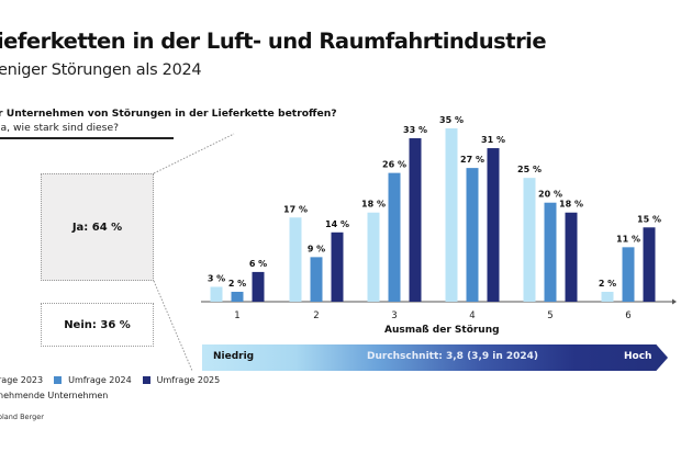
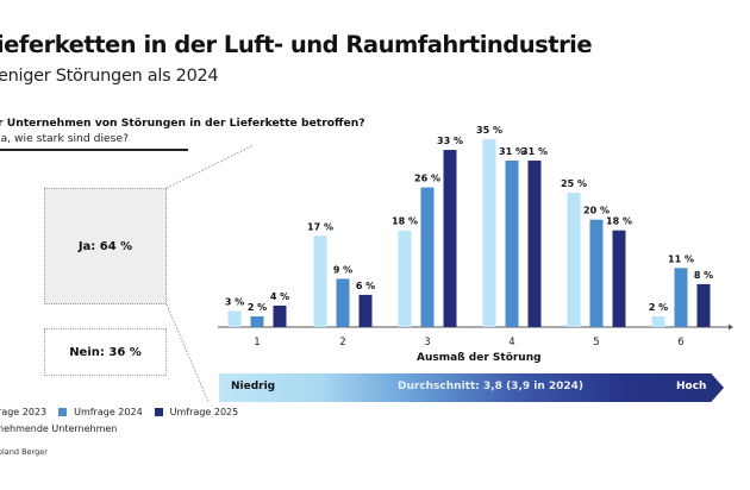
Umfrage 2025/1: 6 -> 4
Umfrage 2025/2: 14 -> 6
Umfrage 2024/4: 27 -> 31
Umfrage 2025/6: 15 -> 8
